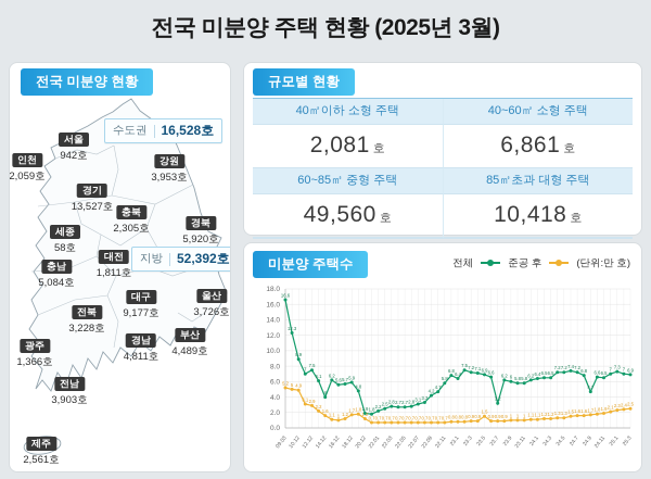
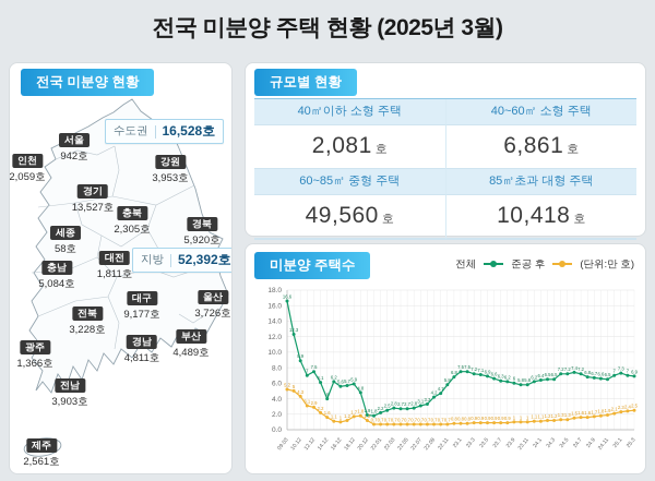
준공 후/10.12: 4.9 -> 4.3
전체/23.1: 6.4 -> 7.5
준공 후/23.5: 1.5 -> 0.9
전체/23.7: 3.2 -> 6.3
전체/24.9: 4.7 -> 6.7
